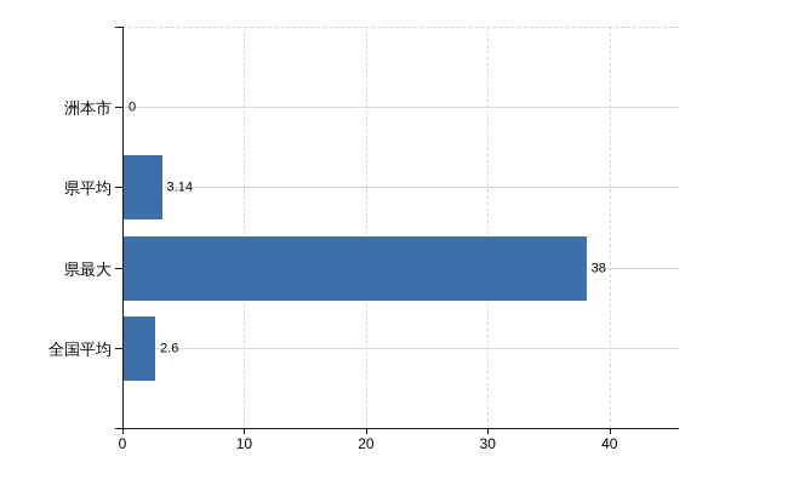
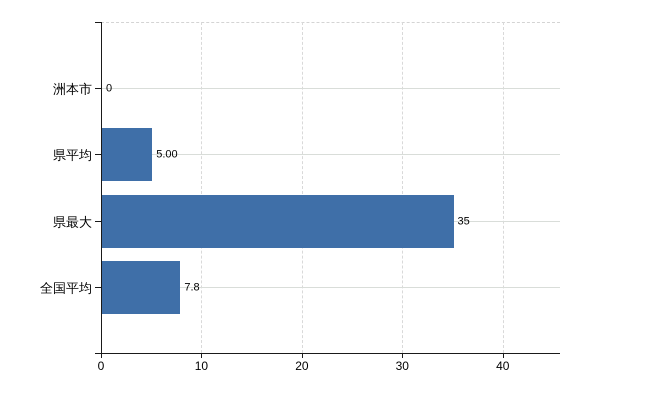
県平均: 3.14 -> 5.00
県最大: 38 -> 35
全国平均: 2.6 -> 7.8
